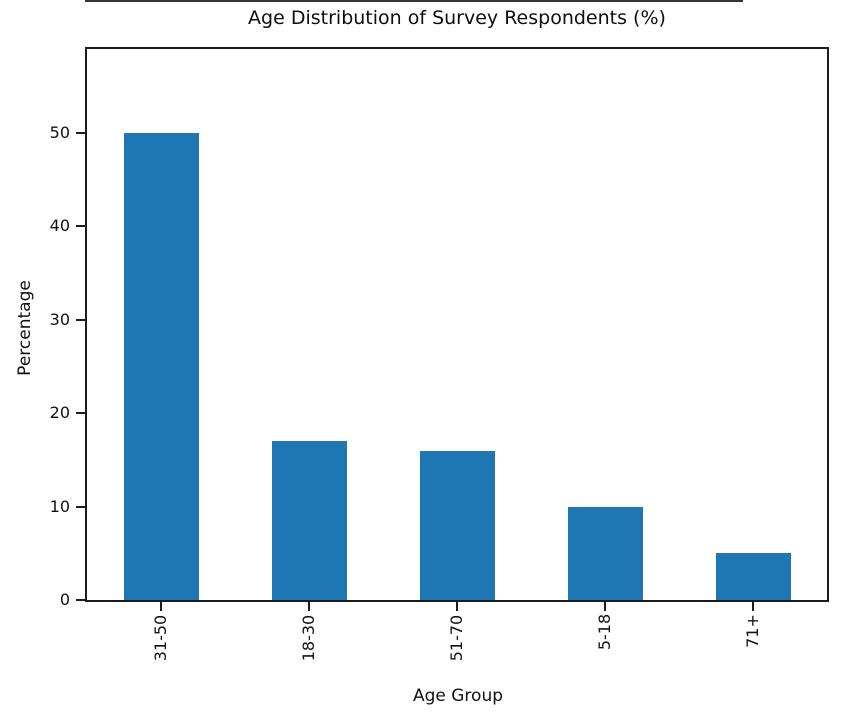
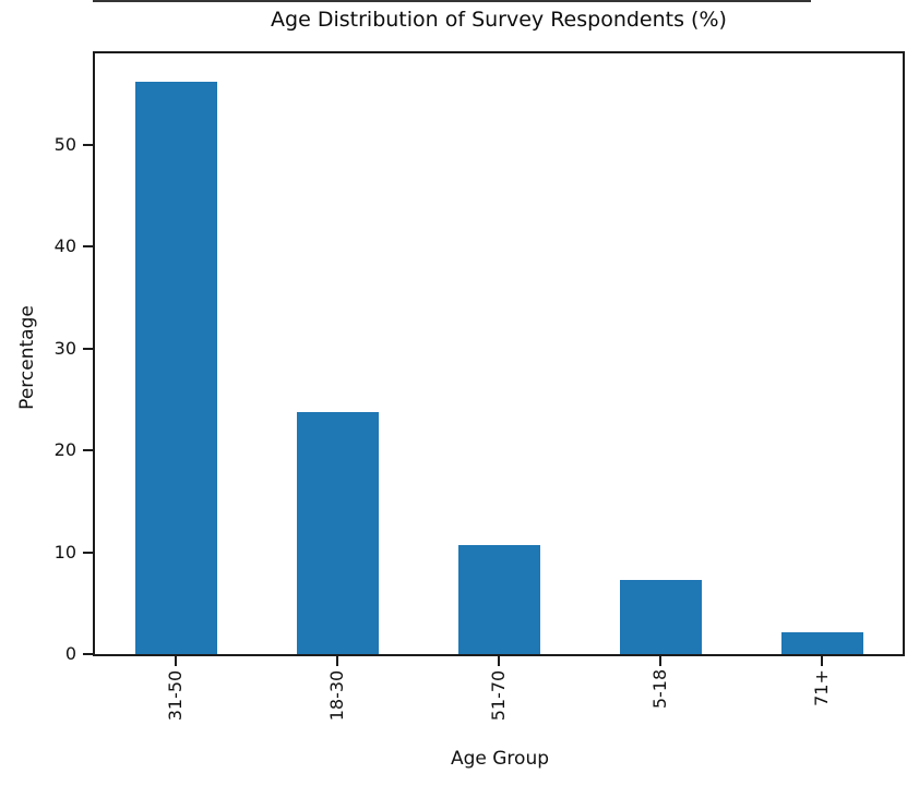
31-50: 50 -> 56
18-30: 17 -> 24
51-70: 16 -> 11
5-18: 10 -> 7
71+: 5 -> 2
